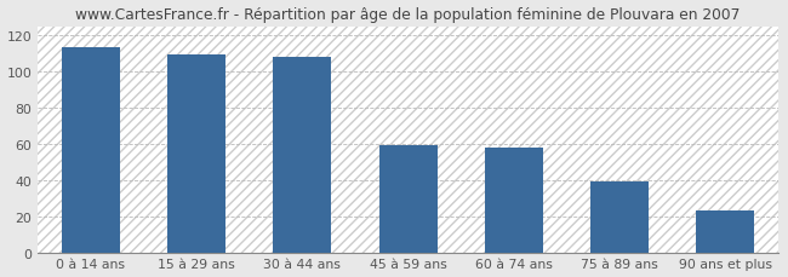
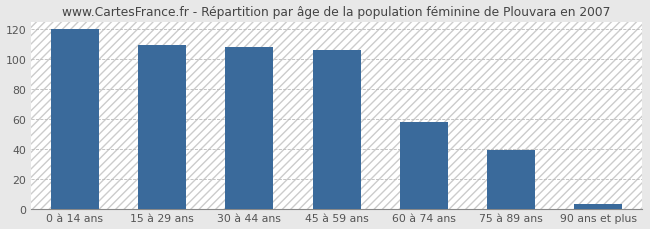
0 à 14 ans: 113 -> 120
45 à 59 ans: 59 -> 106
90 ans et plus: 23 -> 3
